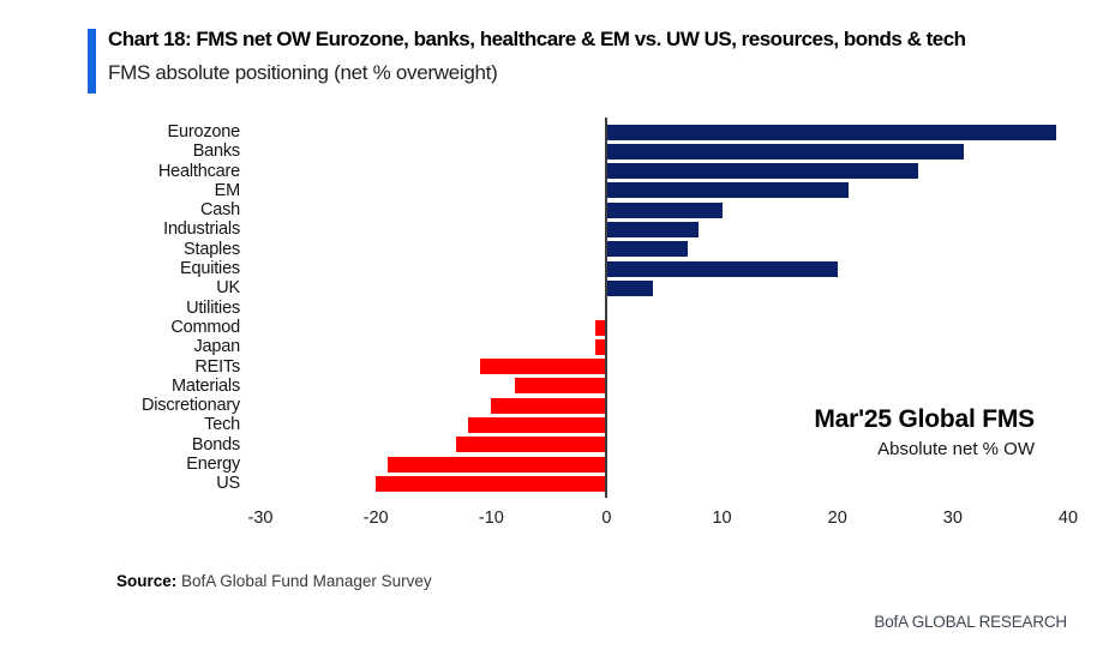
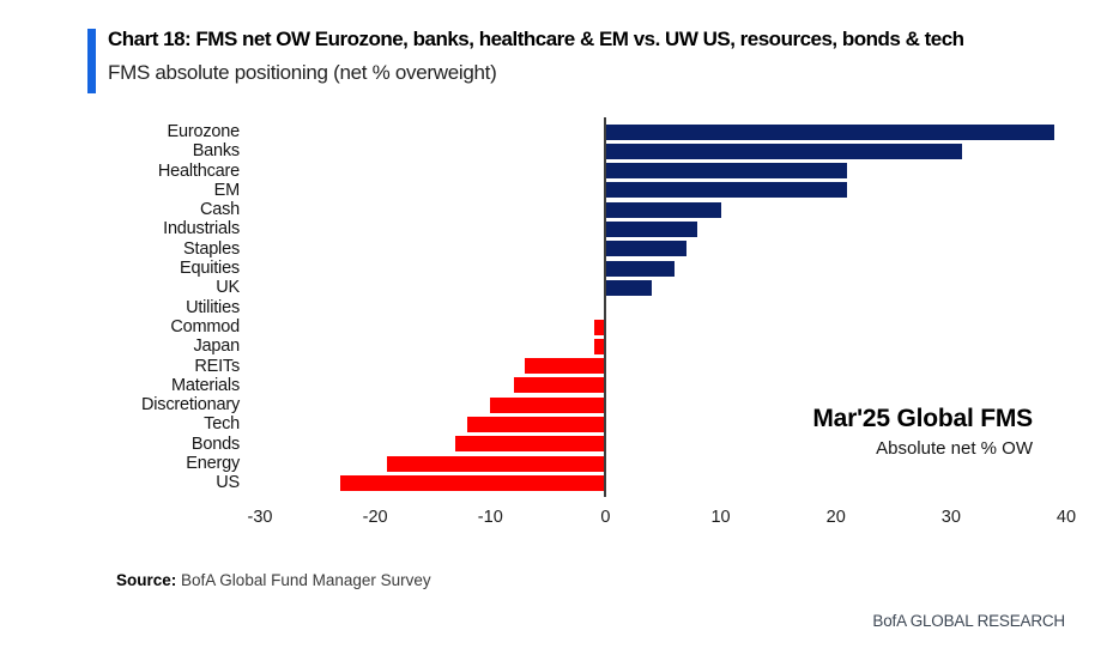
Healthcare: 27 -> 21
Equities: 20 -> 6
REITs: -11 -> -7
US: -20 -> -23
